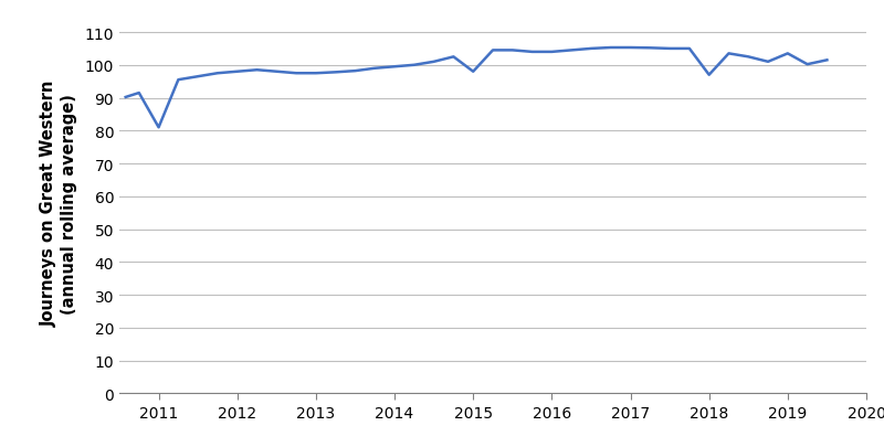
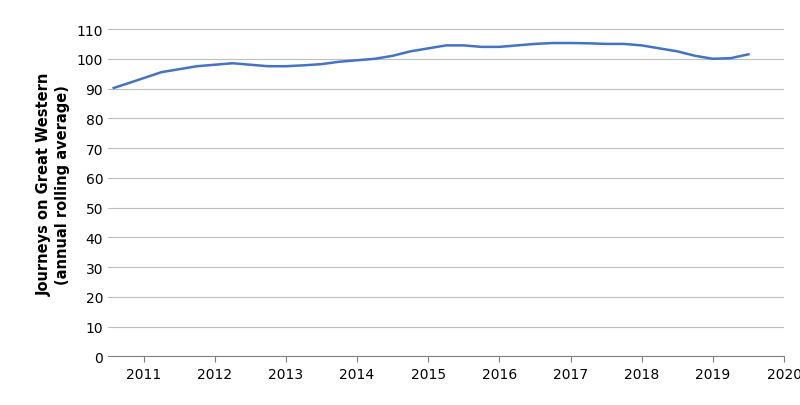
2011: 81.0 -> 93.5
2015: 98.0 -> 103.5
2018: 97.0 -> 104.5
2019: 103.5 -> 100.0
